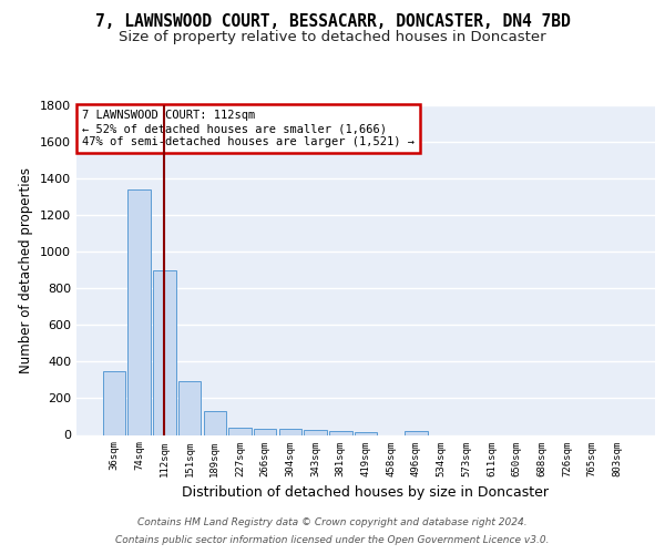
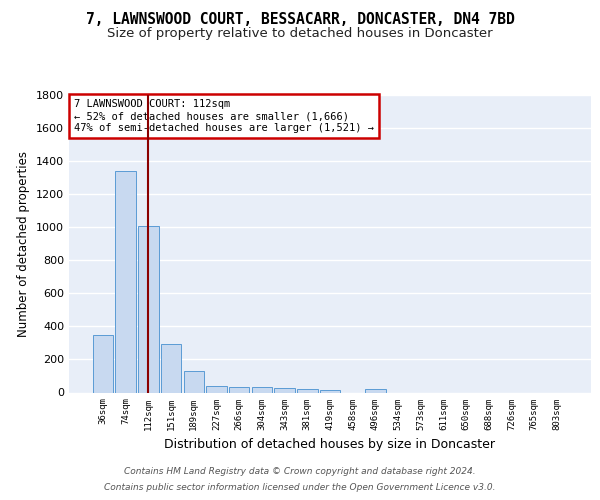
112sqm: 900 -> 1010
